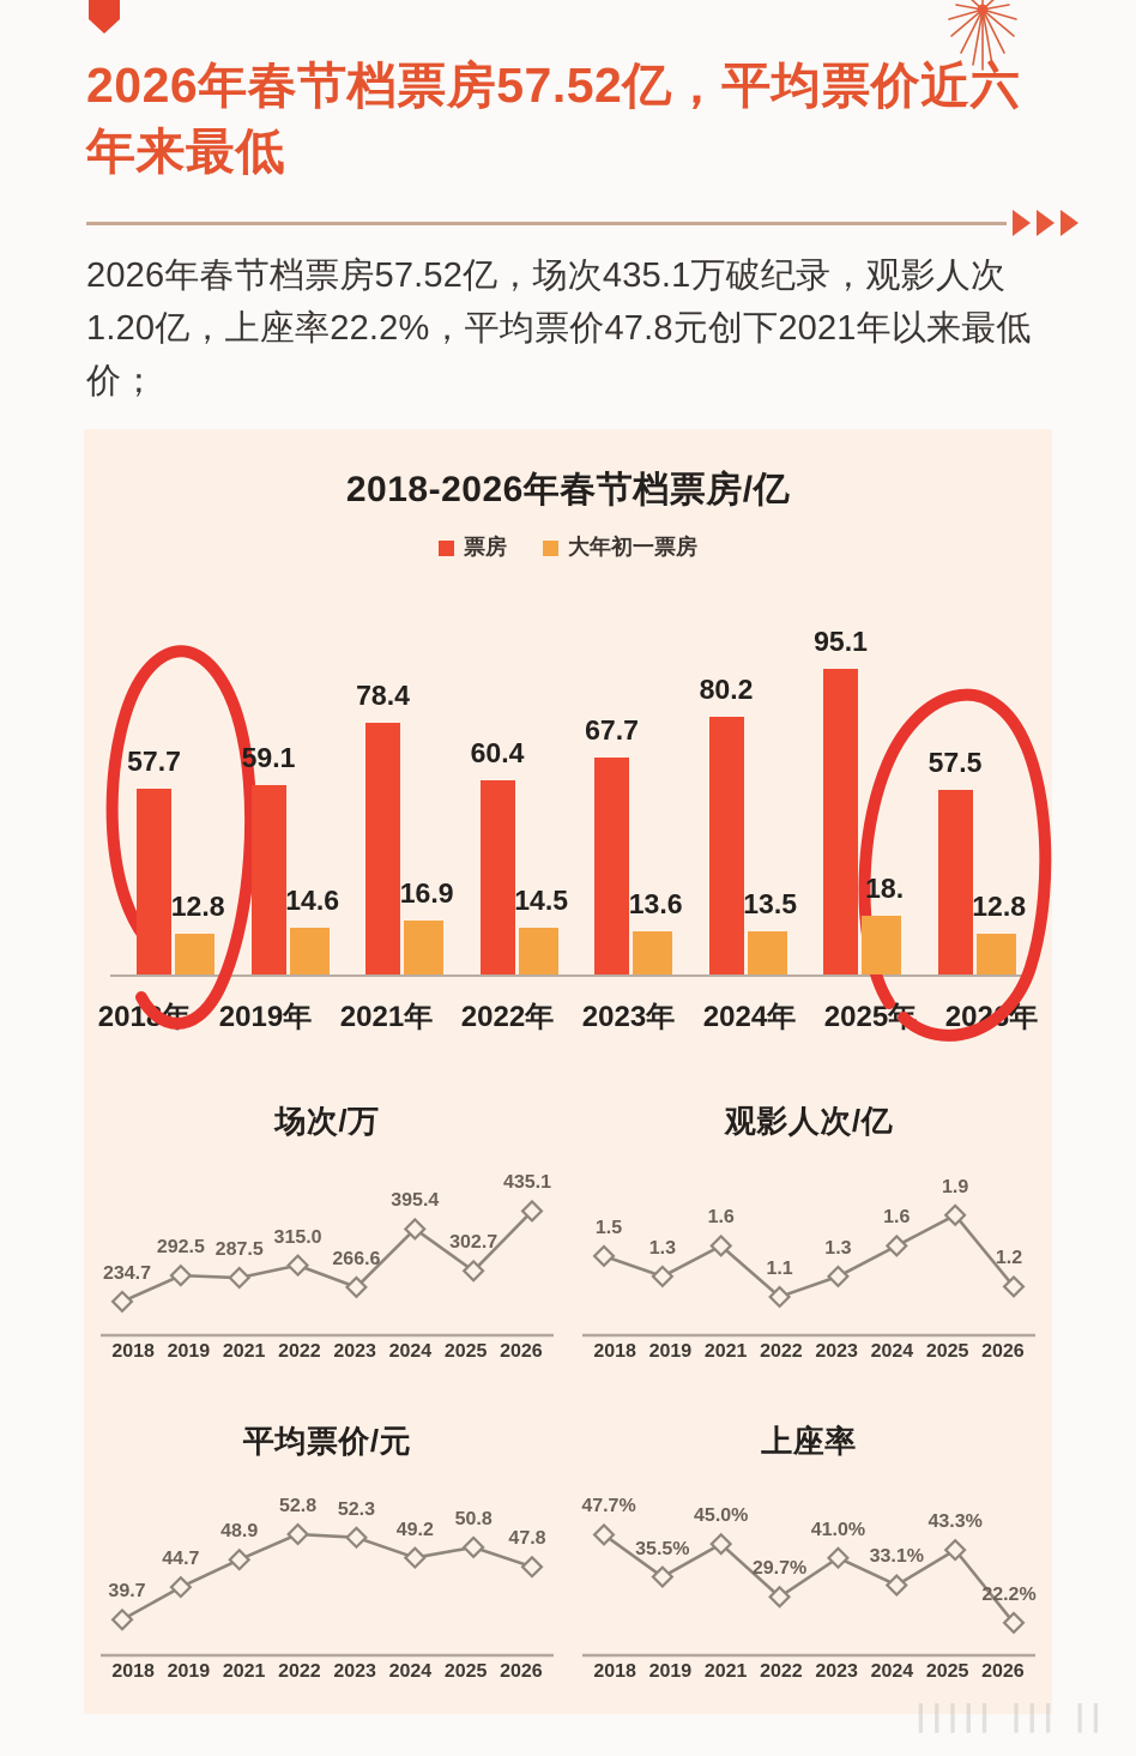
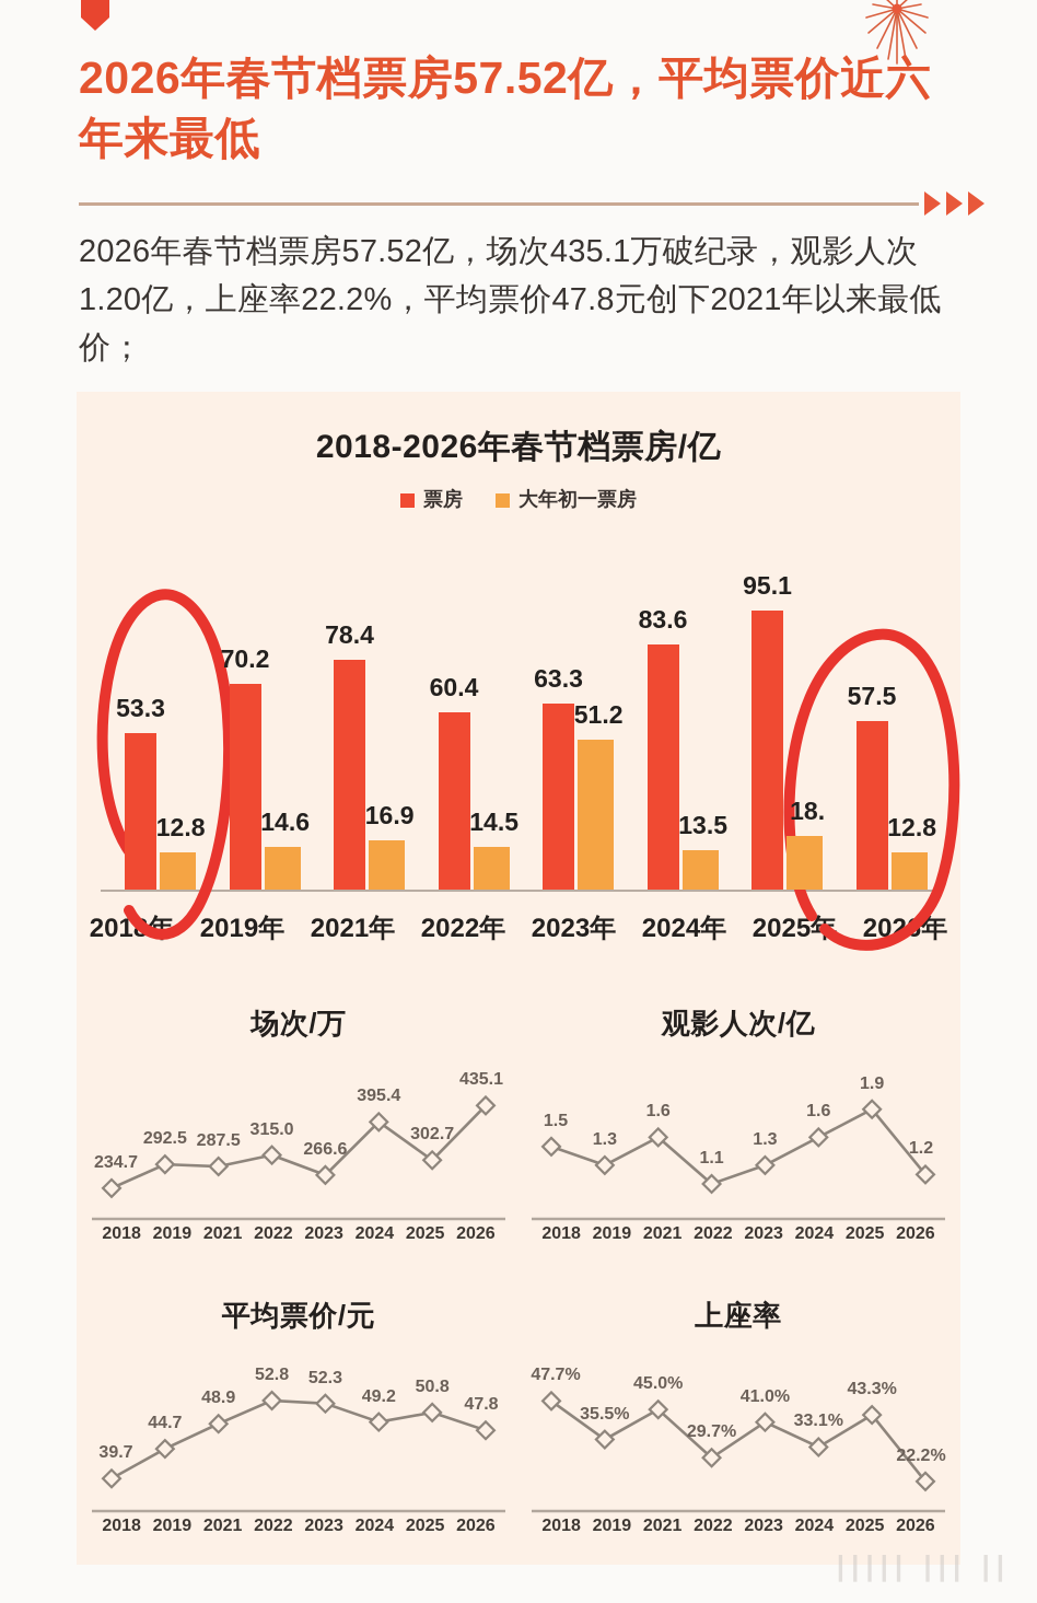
2018-2026年春节档票房/亿/票房/2018年: 57.7 -> 53.3
2018-2026年春节档票房/亿/票房/2019年: 59.1 -> 70.2
2018-2026年春节档票房/亿/票房/2023年: 67.7 -> 63.3
2018-2026年春节档票房/亿/大年初一票房/2023年: 13.6 -> 51.2
2018-2026年春节档票房/亿/票房/2024年: 80.2 -> 83.6
